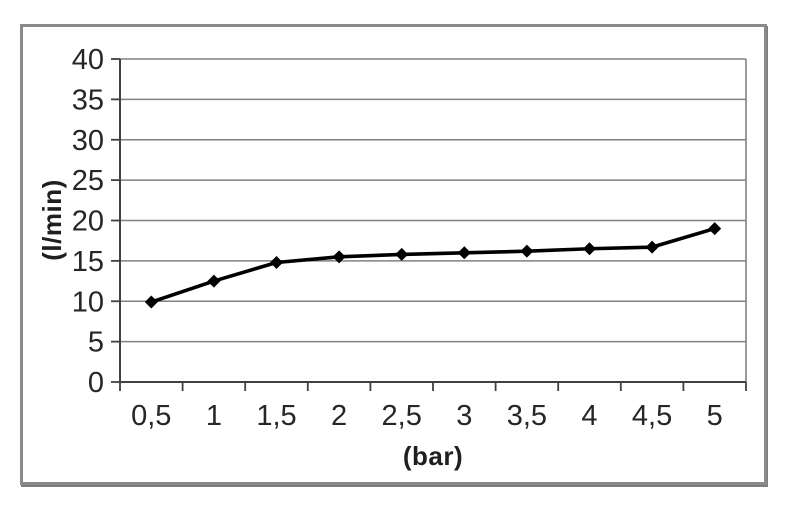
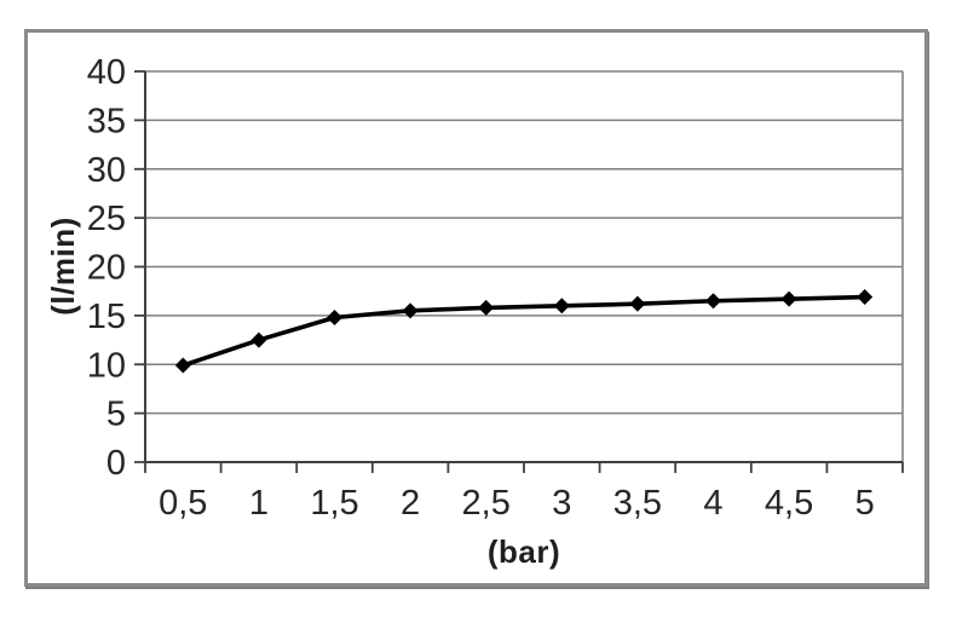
5: 19 -> 17
